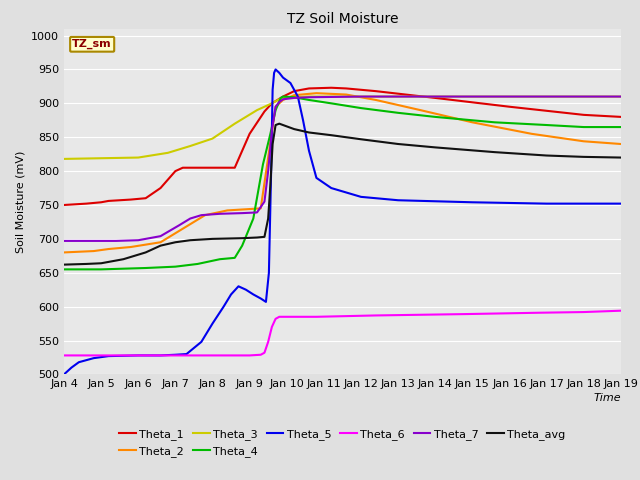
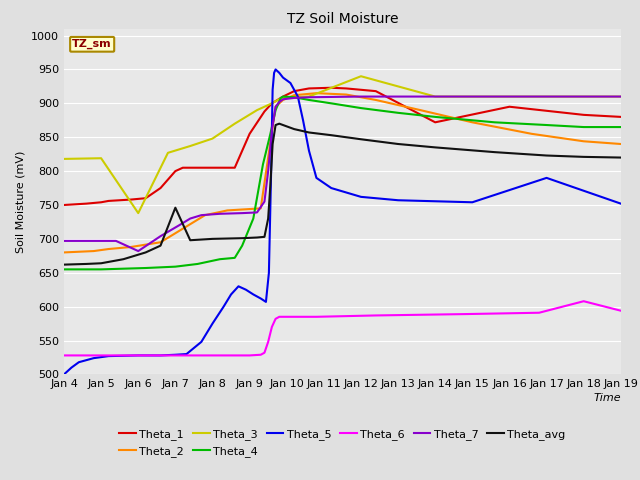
Theta_3/Jan 6: 820 -> 738
Theta_7/Jan 6: 698 -> 682
Theta_avg/Jan 7: 695 -> 746
Theta_3/Jan 12: 910 -> 940
Theta_1/Jan 14: 908 -> 872
Theta_5/Jan 17: 752 -> 790
Theta_6/Jan 18: 592 -> 608
